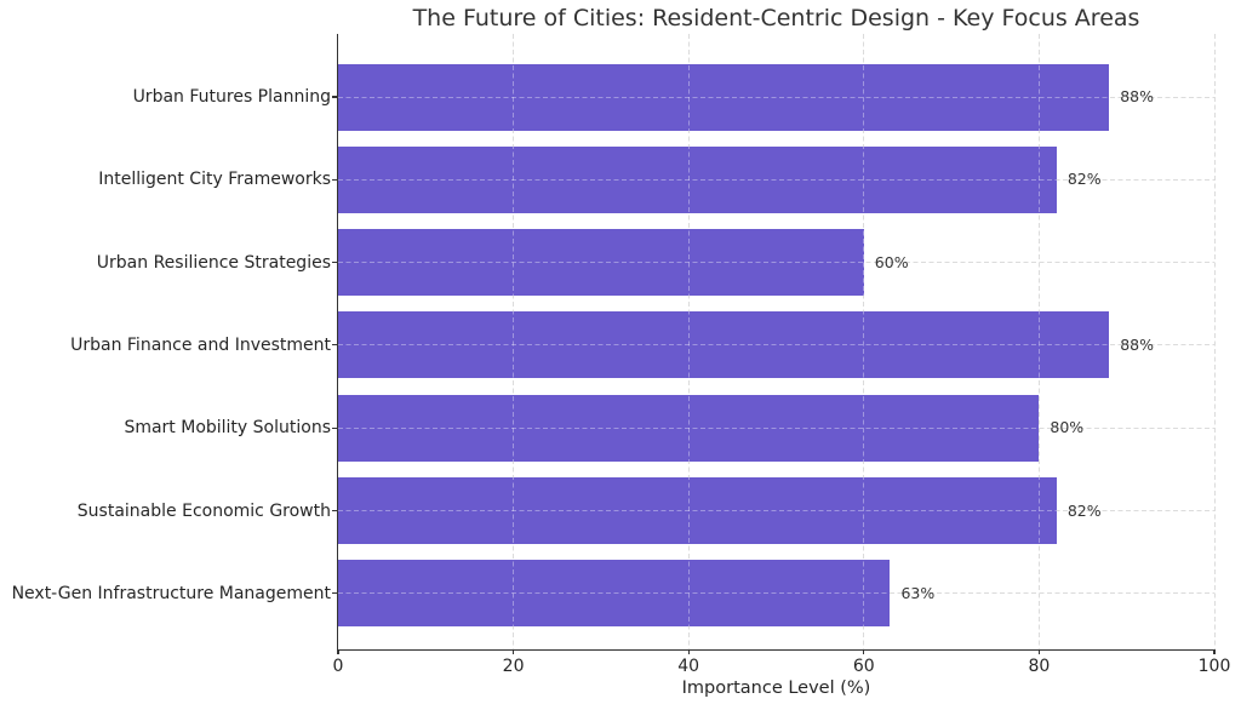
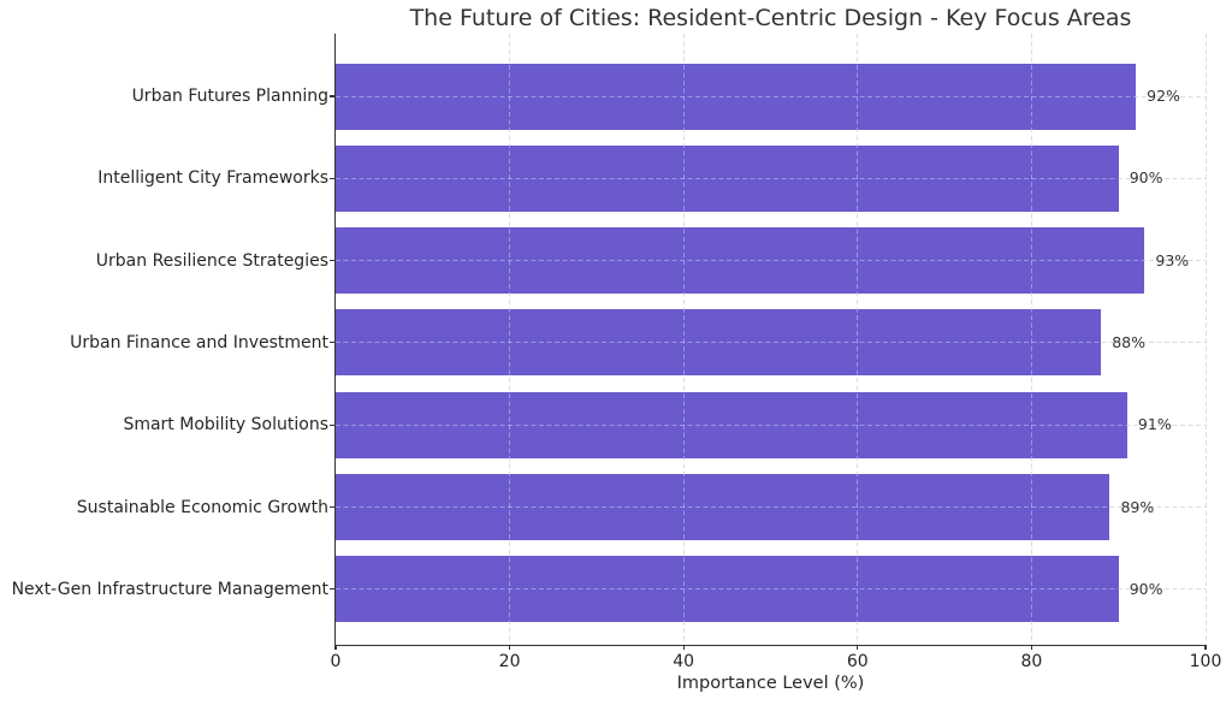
Urban Futures Planning: 88% -> 92%
Intelligent City Frameworks: 82% -> 90%
Urban Resilience Strategies: 60% -> 93%
Smart Mobility Solutions: 80% -> 91%
Sustainable Economic Growth: 82% -> 89%
Next-Gen Infrastructure Management: 63% -> 90%
